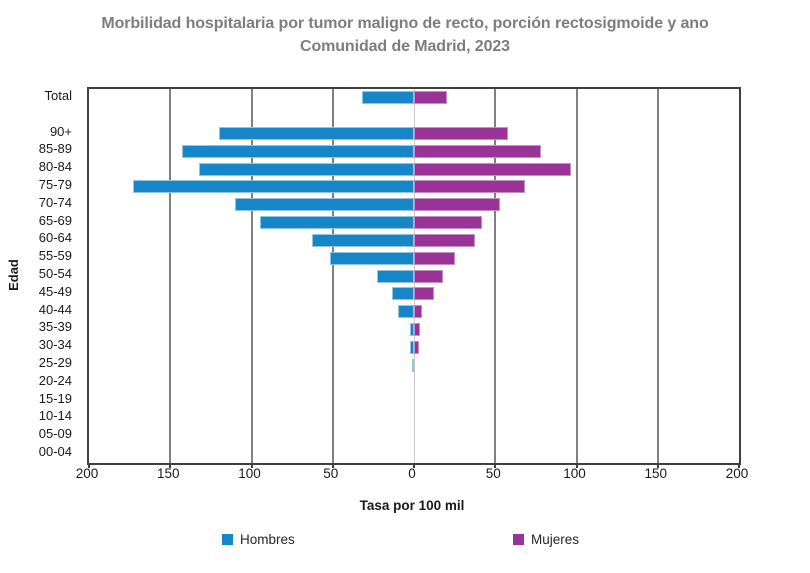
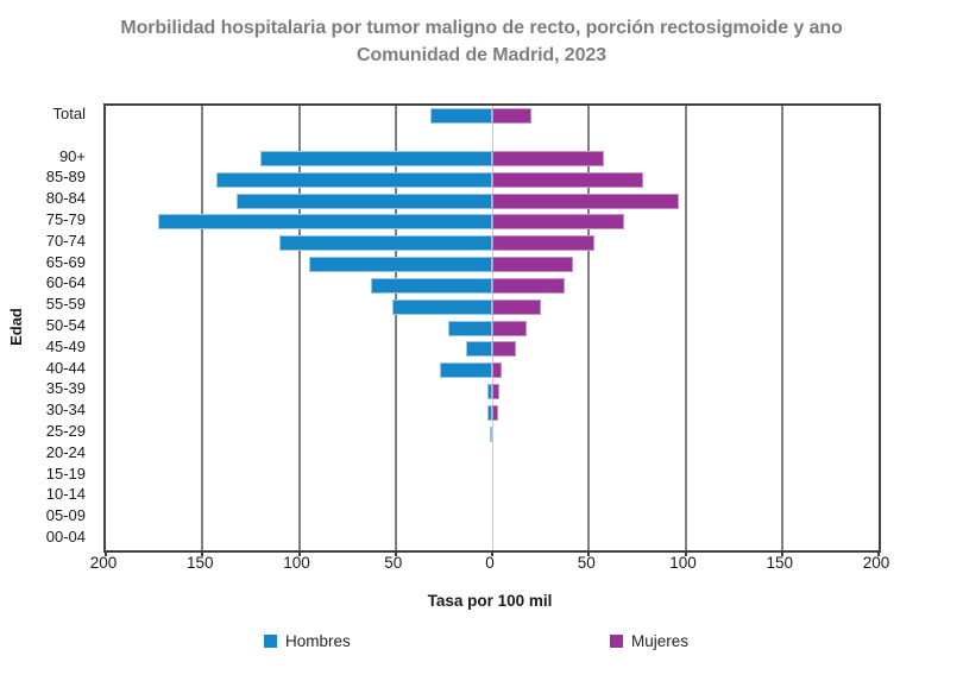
Hombres/40-44: 10 -> 27
